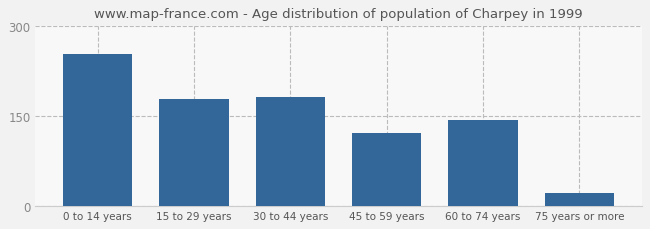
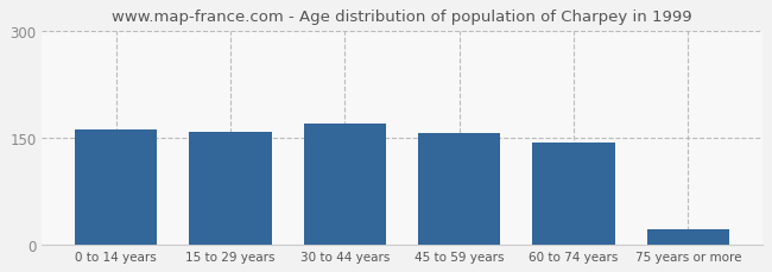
0 to 14 years: 252 -> 162
15 to 29 years: 178 -> 158
30 to 44 years: 182 -> 170
45 to 59 years: 122 -> 156
